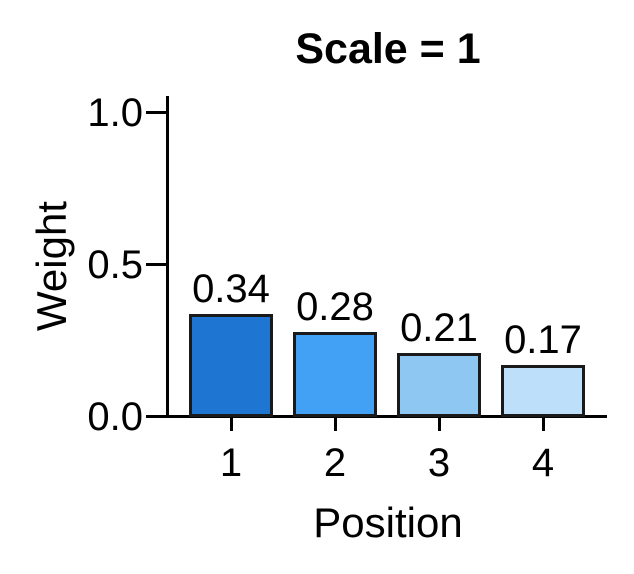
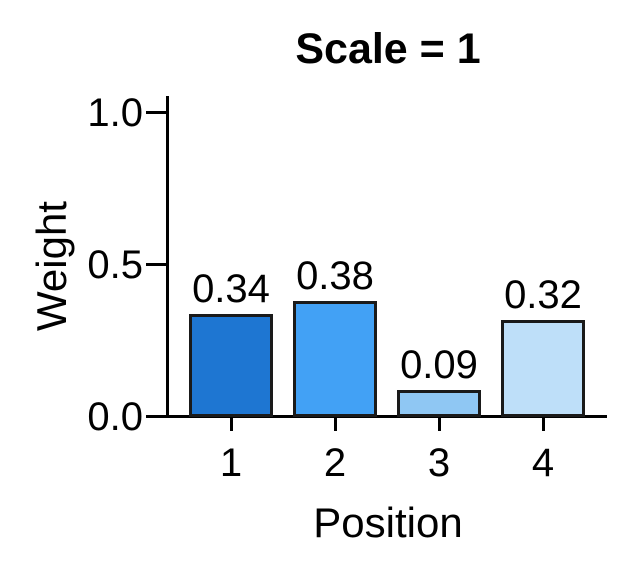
2: 0.28 -> 0.38
3: 0.21 -> 0.09
4: 0.17 -> 0.32
